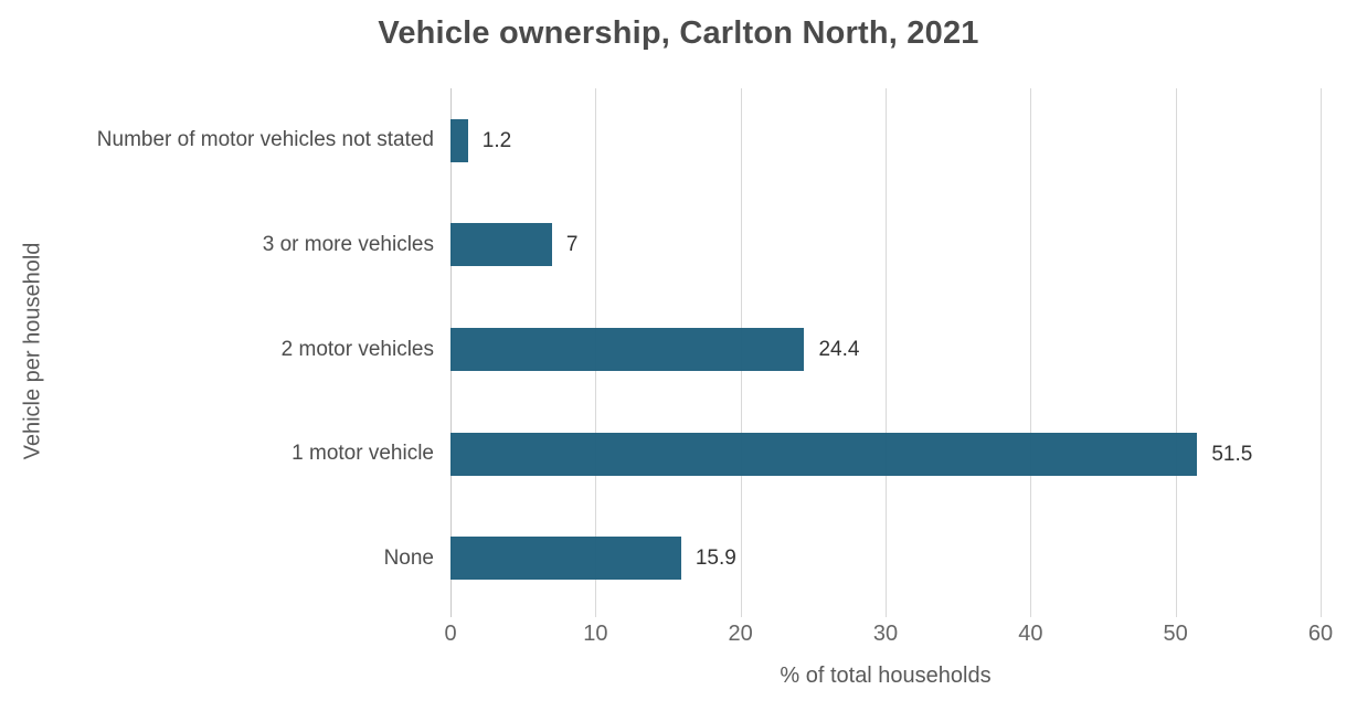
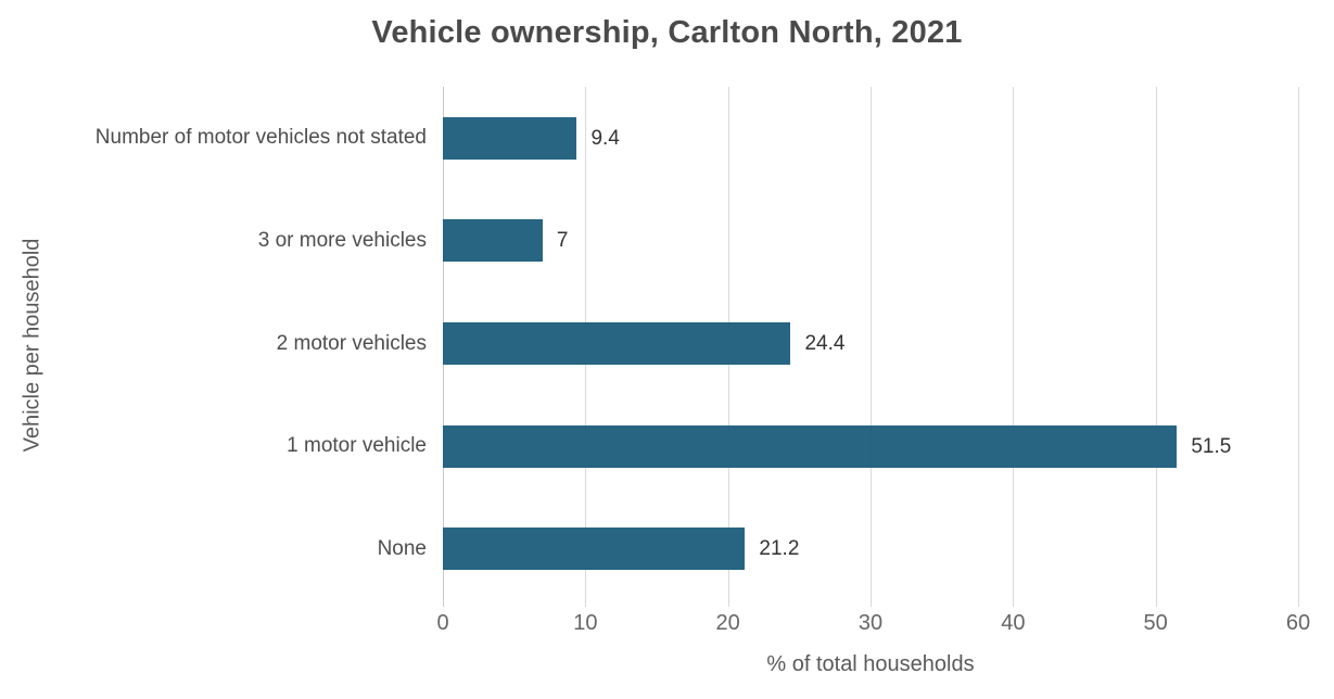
Number of motor vehicles not stated: 1.2 -> 9.4
None: 15.9 -> 21.2
